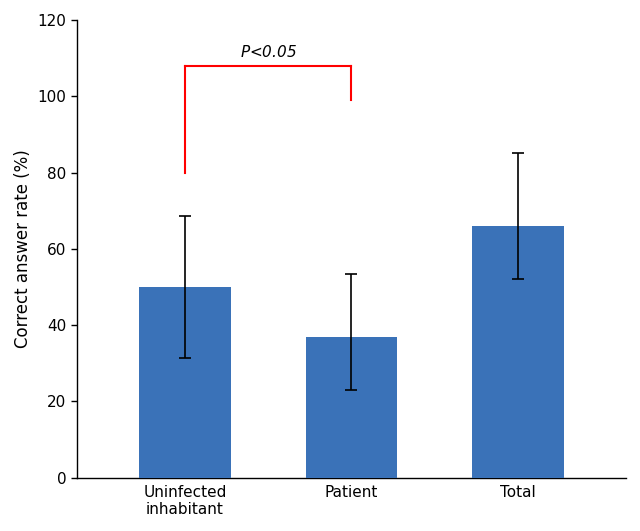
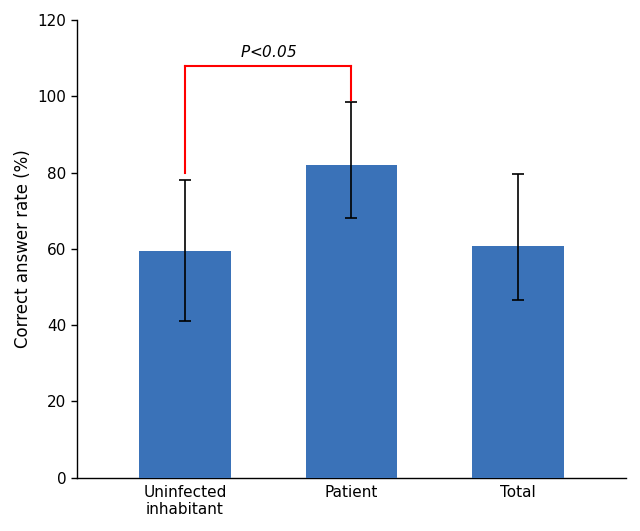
Uninfected inhabitant: 50.0 -> 59.5
Patient: 37.0 -> 82.0
Total: 66.0 -> 60.7
